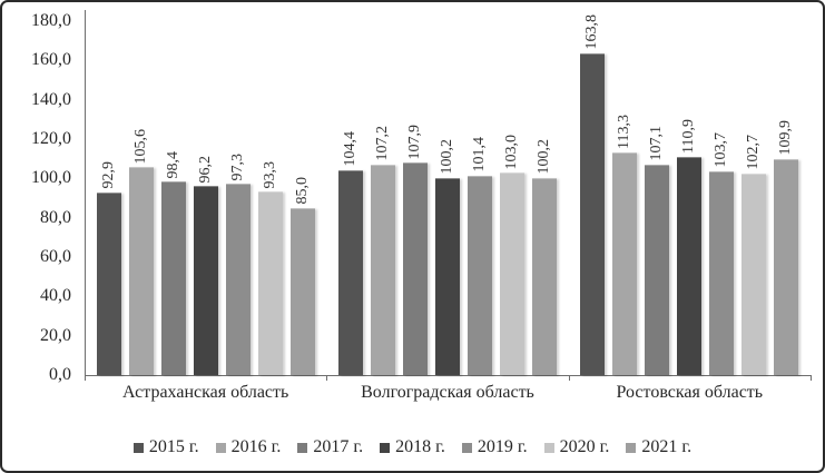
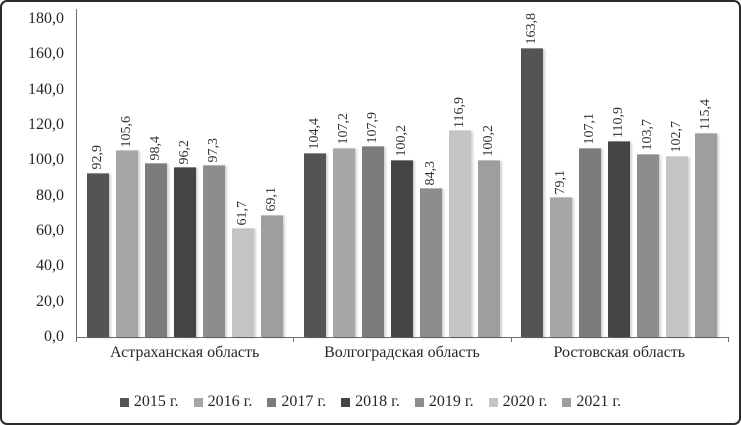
2020 г./Астраханская область: 93,3 -> 61,7
2021 г./Астраханская область: 85,0 -> 69,1
2019 г./Волгоградская область: 101,4 -> 84,3
2020 г./Волгоградская область: 103,0 -> 116,9
2016 г./Ростовская область: 113,3 -> 79,1
2021 г./Ростовская область: 109,9 -> 115,4
